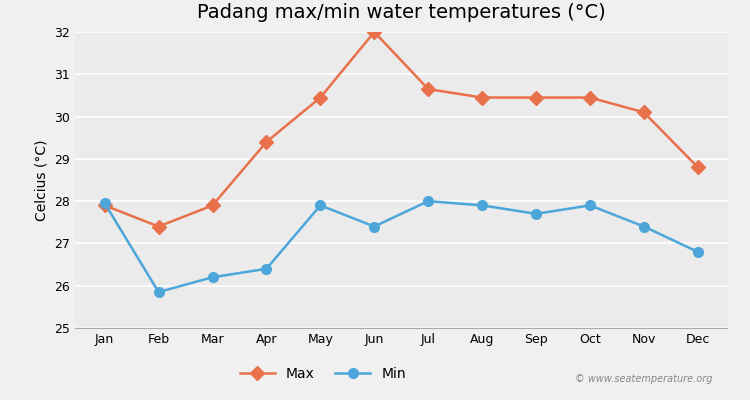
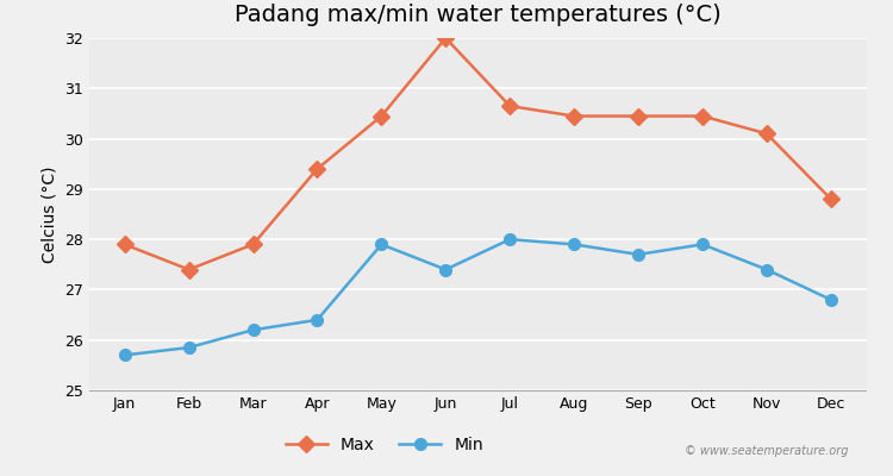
Min/Jan: 27.95 -> 25.70
